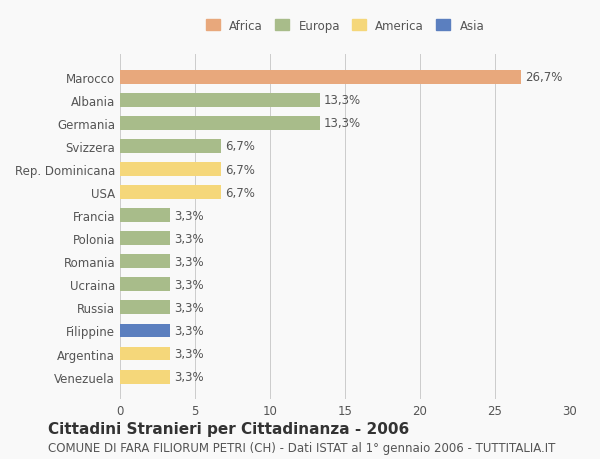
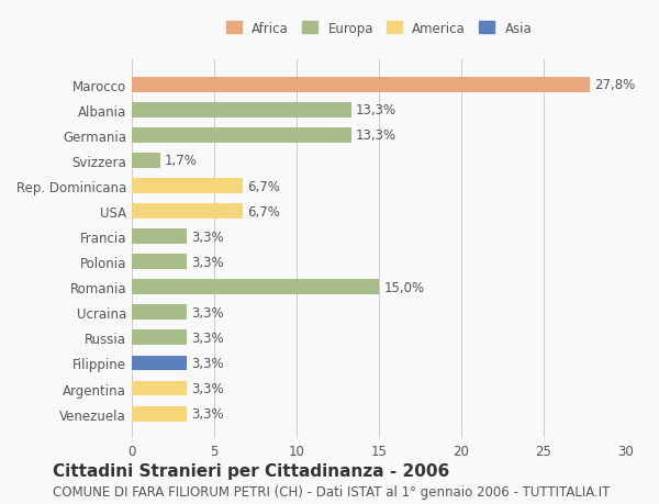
Marocco: 26,7% -> 27,8%
Svizzera: 6,7% -> 1,7%
Romania: 3,3% -> 15,0%
